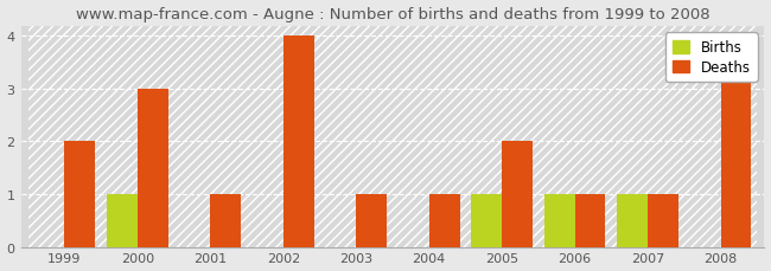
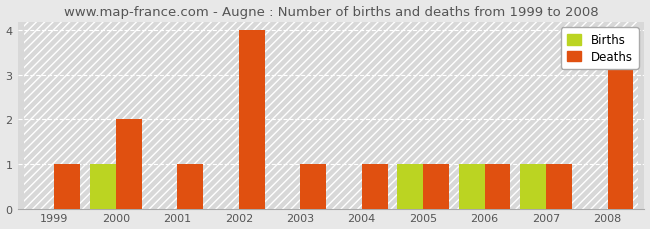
Deaths/1999: 2 -> 1
Deaths/2000: 3 -> 2
Deaths/2005: 2 -> 1
